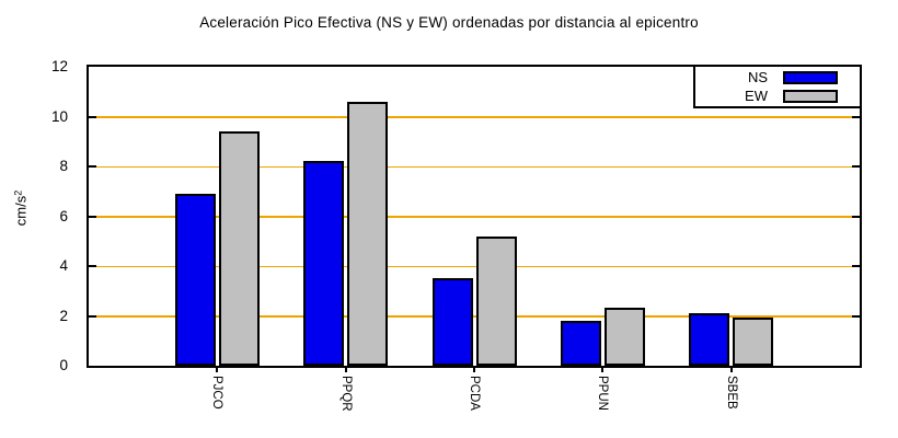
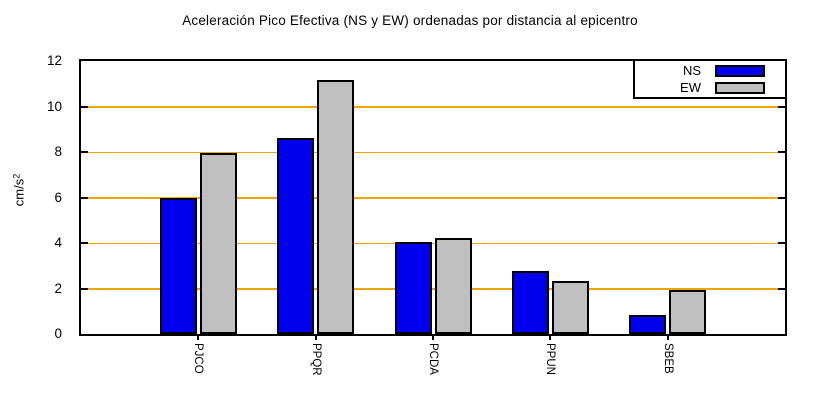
NS/PJCO: 6.9 -> 6.0
EW/PJCO: 9.4 -> 8.0
NS/PPQR: 8.2 -> 8.6
EW/PPQR: 10.6 -> 11.2
NS/PCDA: 3.5 -> 4.0
EW/PCDA: 5.2 -> 4.2
NS/PPUN: 1.8 -> 2.8
NS/SBEB: 2.1 -> 0.8
